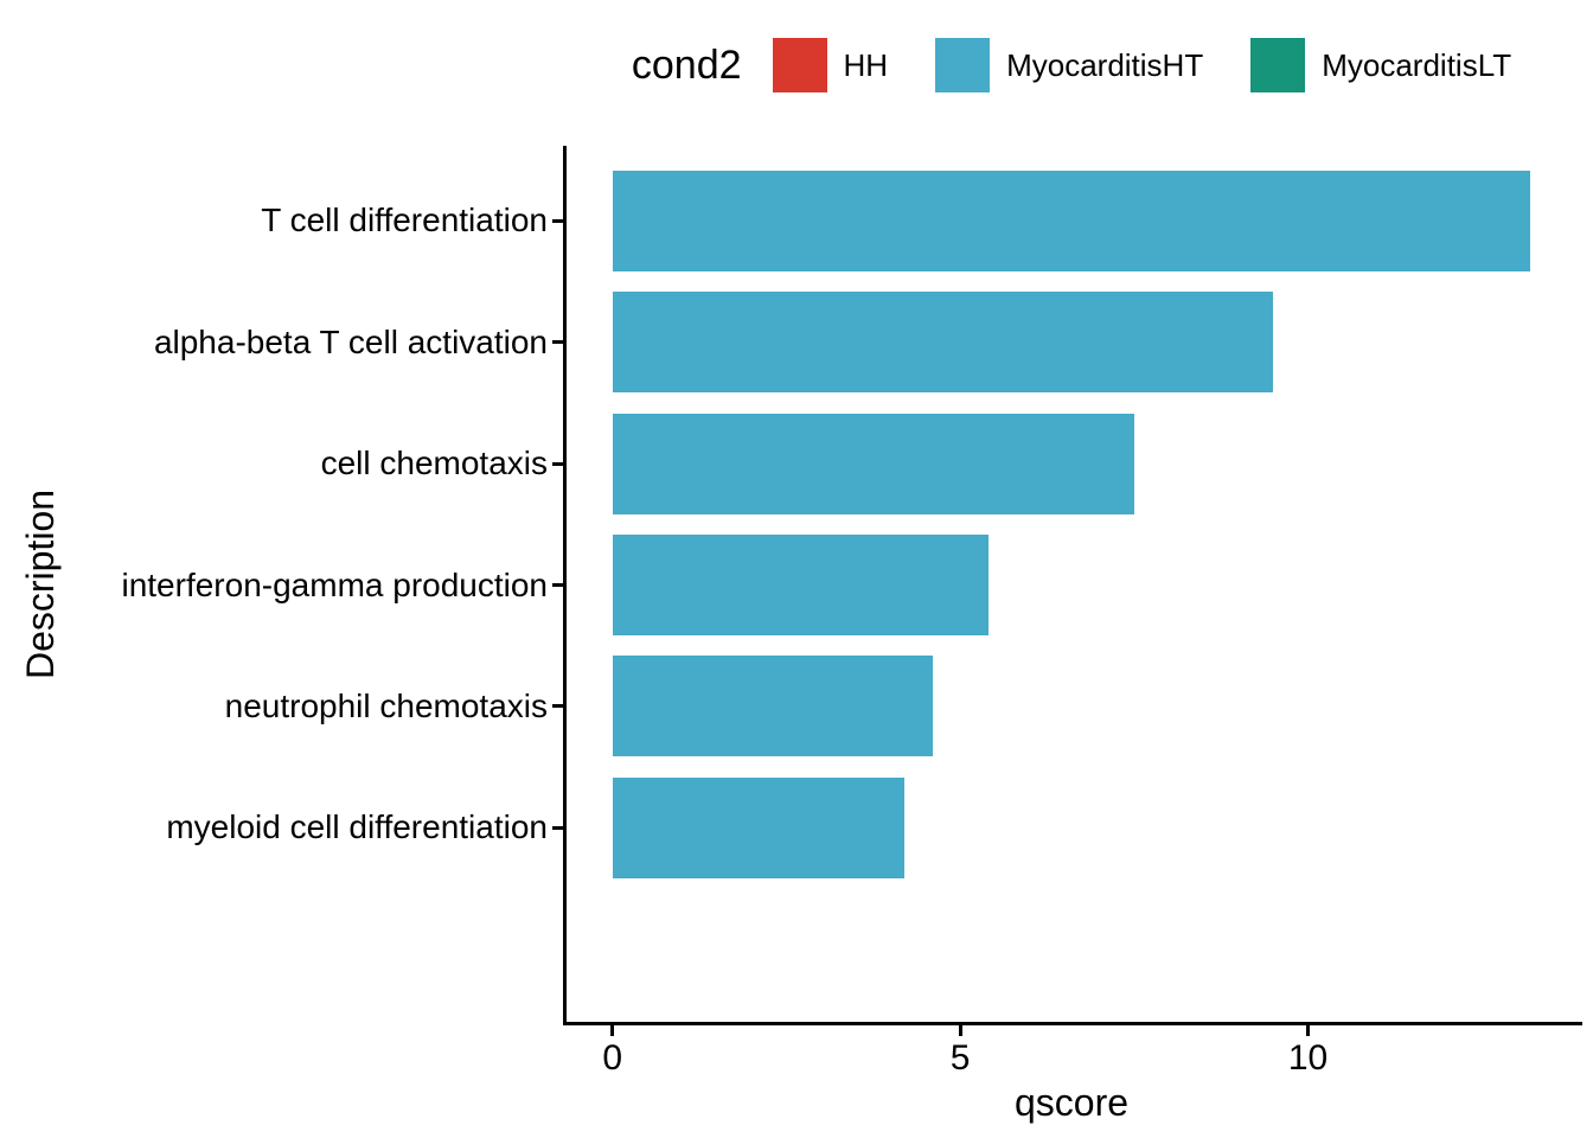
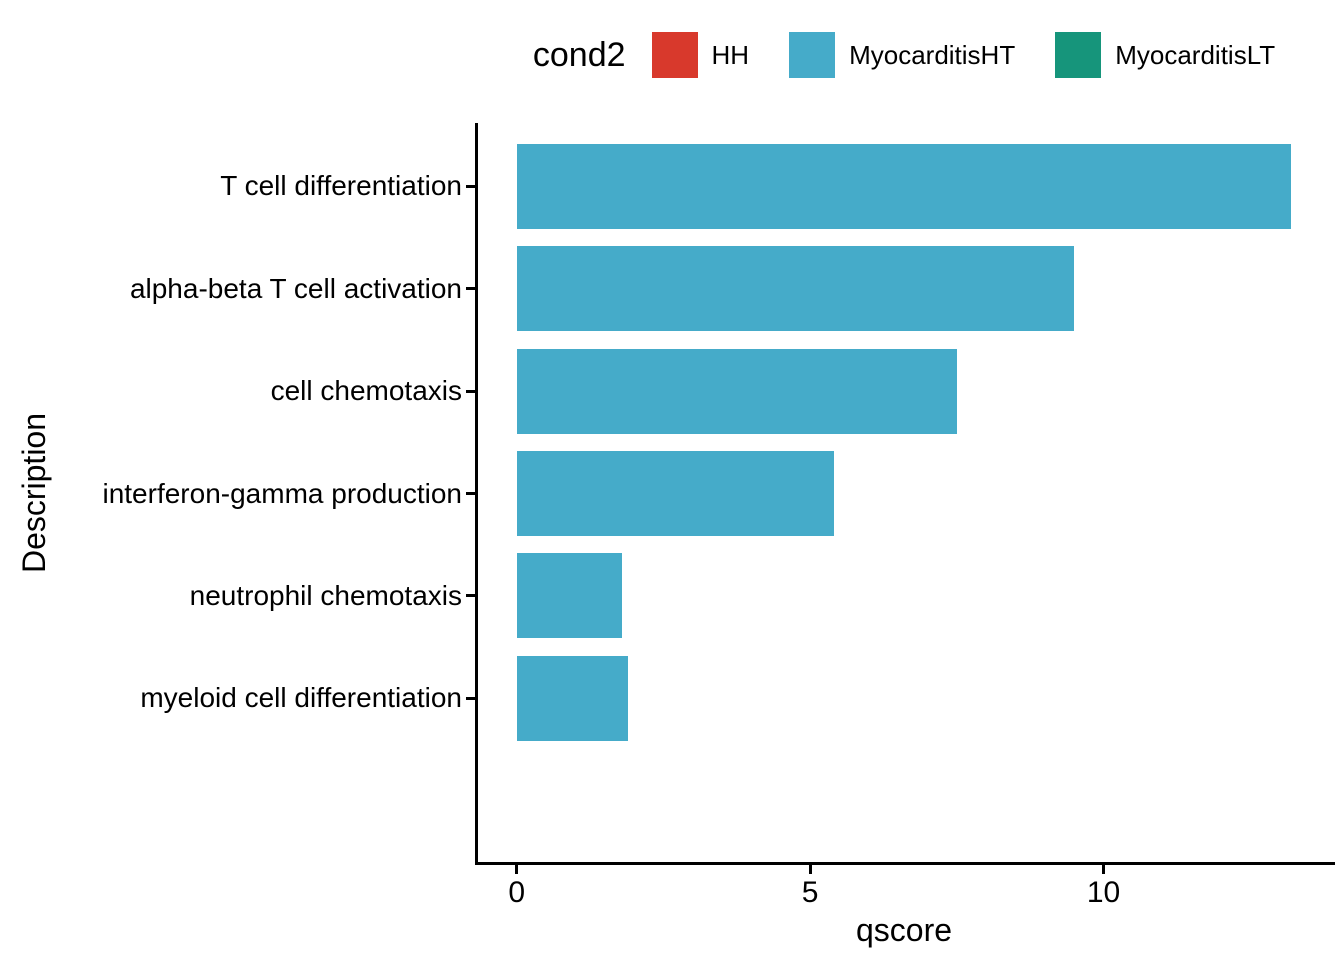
neutrophil chemotaxis: 4.6 -> 1.8
myeloid cell differentiation: 4.2 -> 1.9
